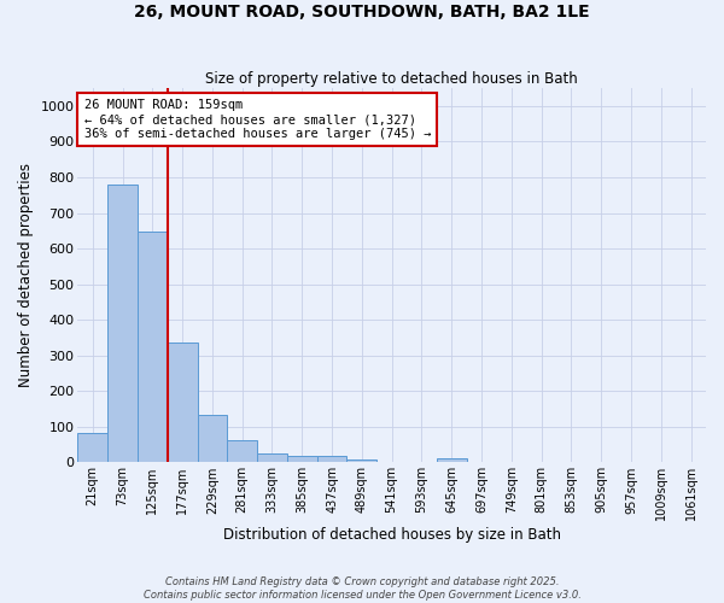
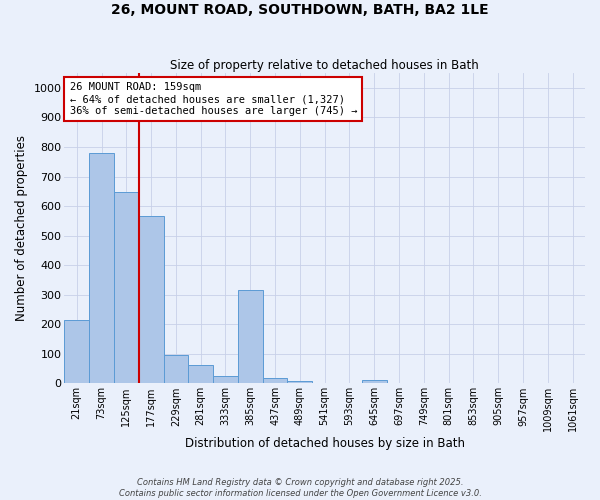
21sqm: 83 -> 215
177sqm: 335 -> 565
229sqm: 132 -> 95
385sqm: 20 -> 315
